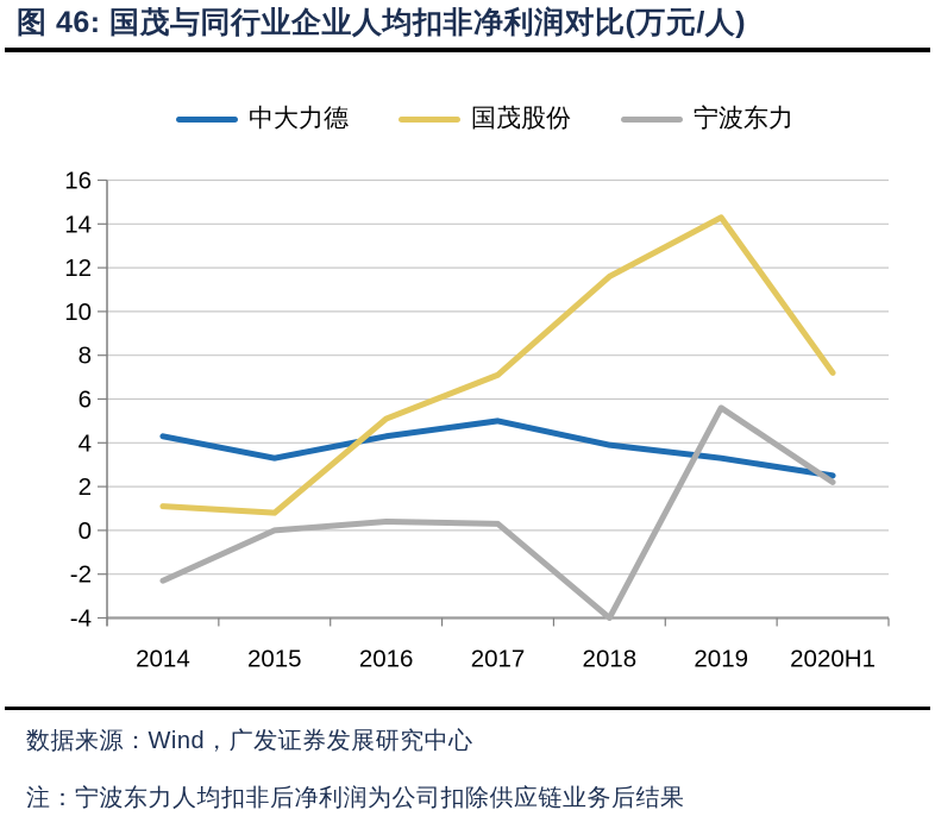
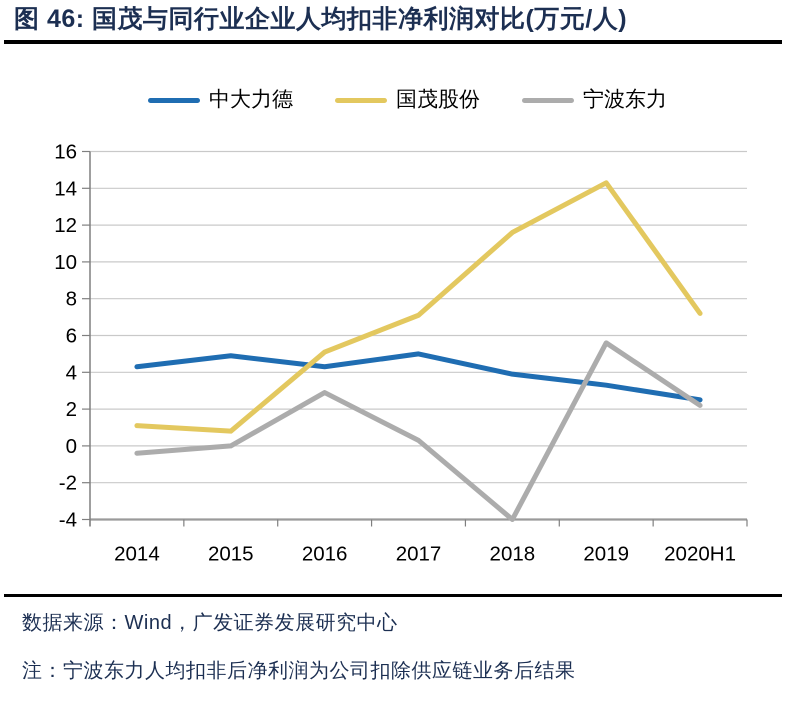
宁波东力/2014: -2.3 -> -0.4
中大力德/2015: 3.3 -> 4.9
宁波东力/2016: 0.4 -> 2.9
